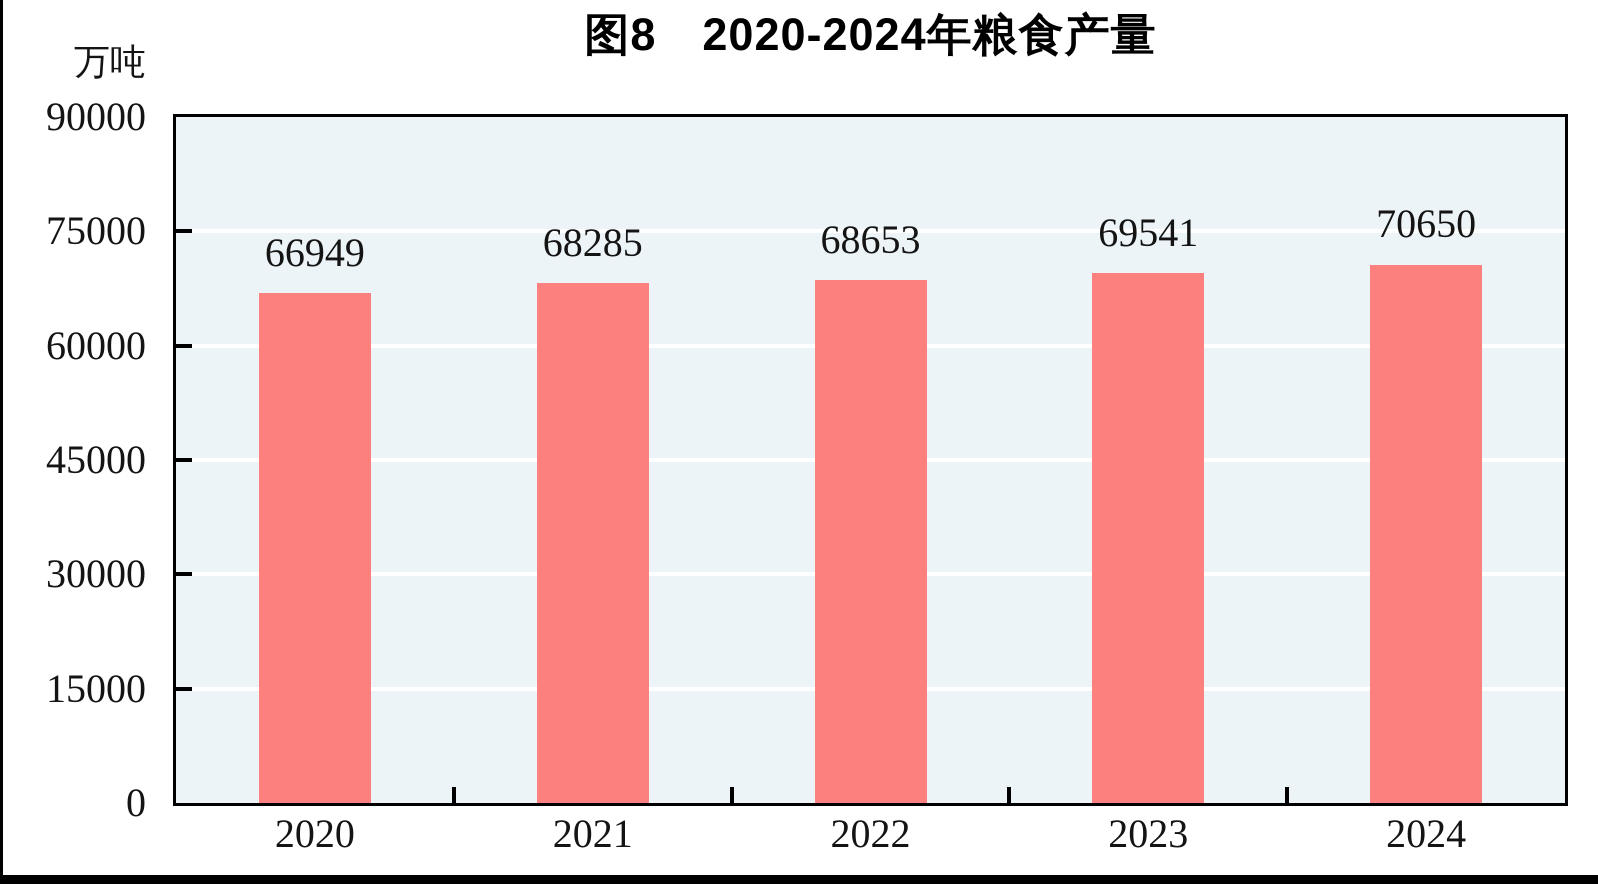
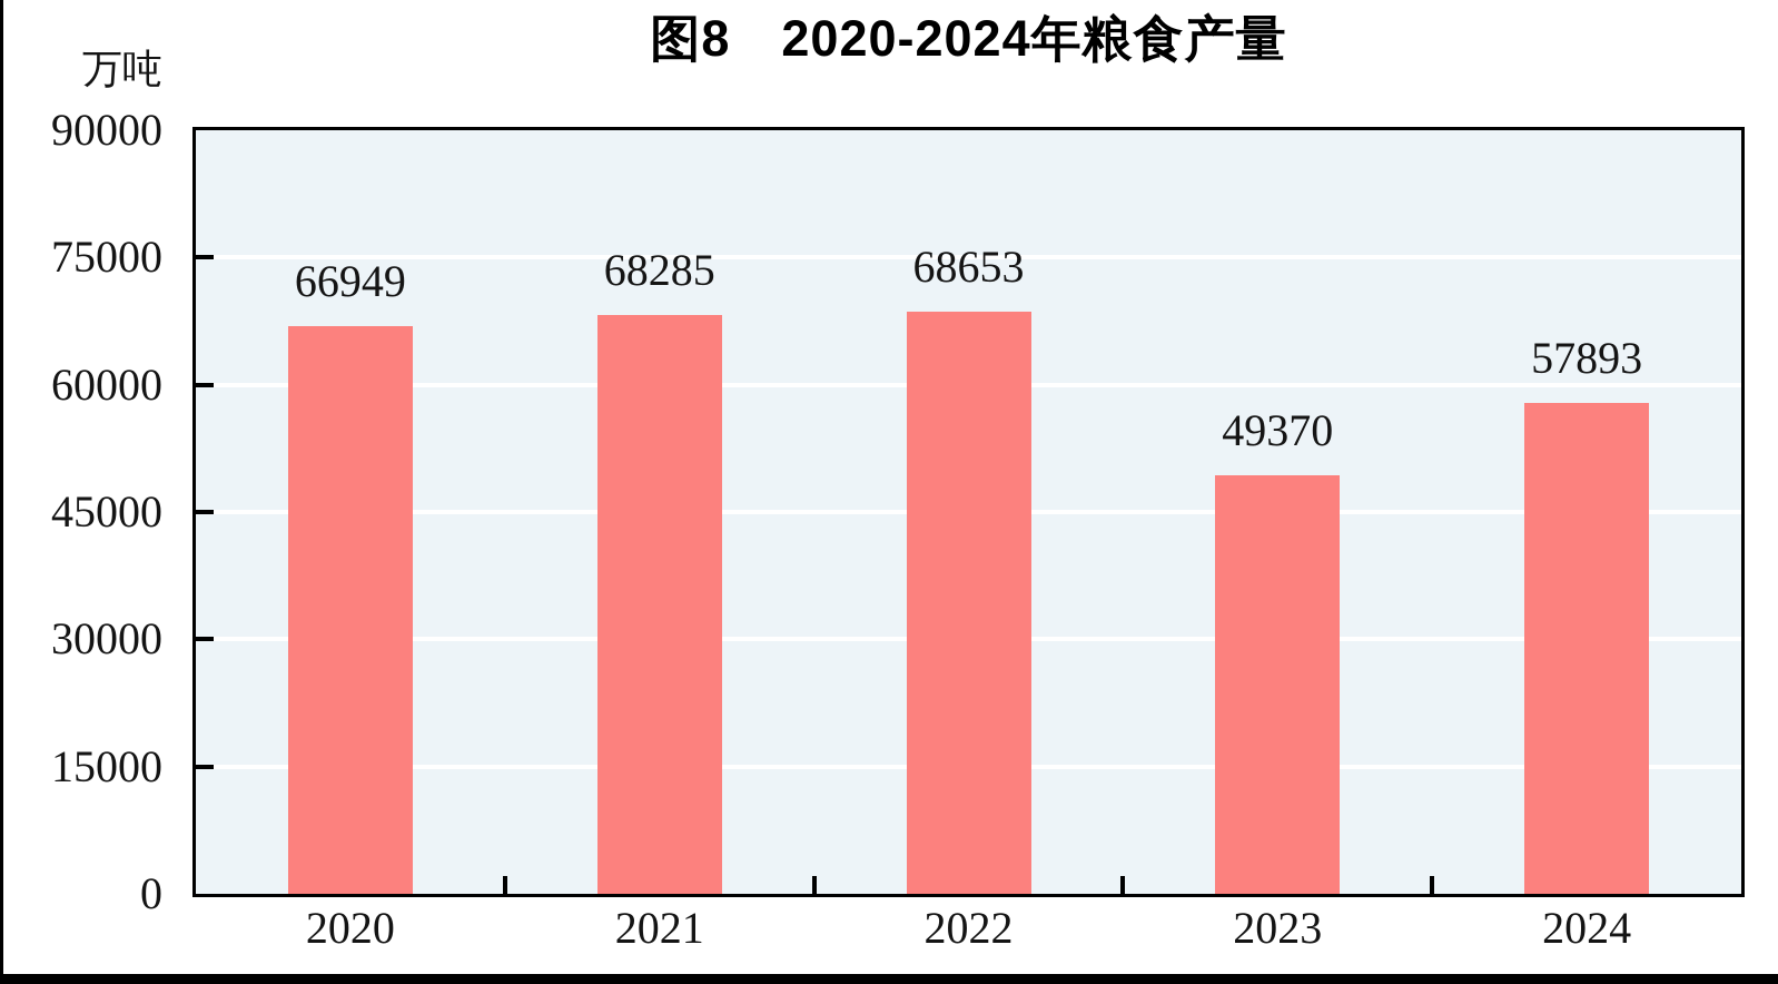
2023: 69541 -> 49370
2024: 70650 -> 57893
